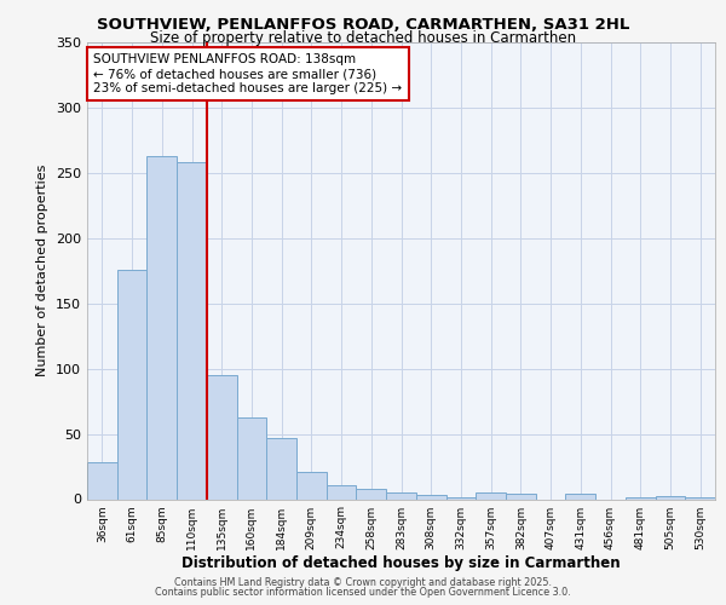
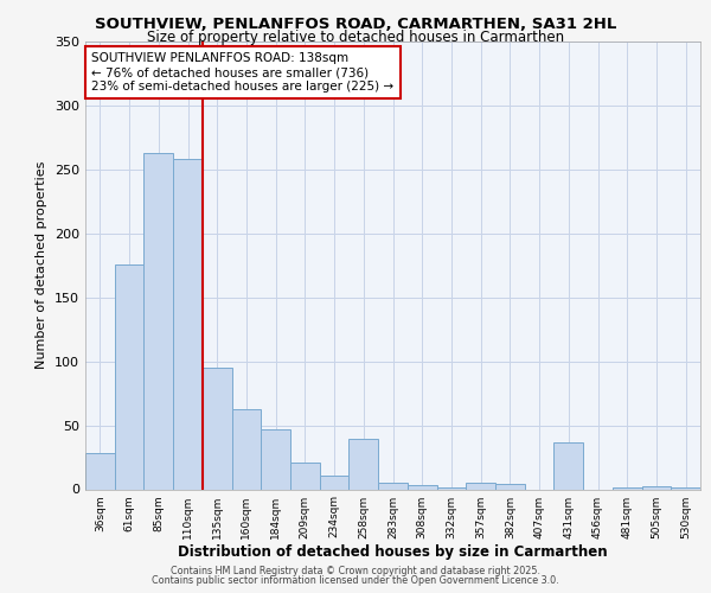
258sqm: 8 -> 39
431sqm: 4 -> 37
